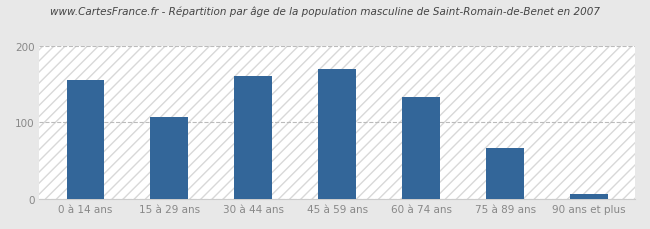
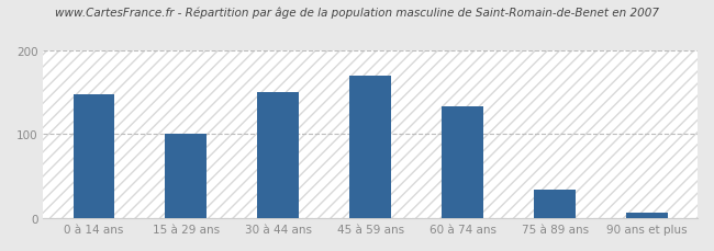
0 à 14 ans: 155 -> 148
15 à 29 ans: 107 -> 100
30 à 44 ans: 160 -> 150
75 à 89 ans: 67 -> 34
